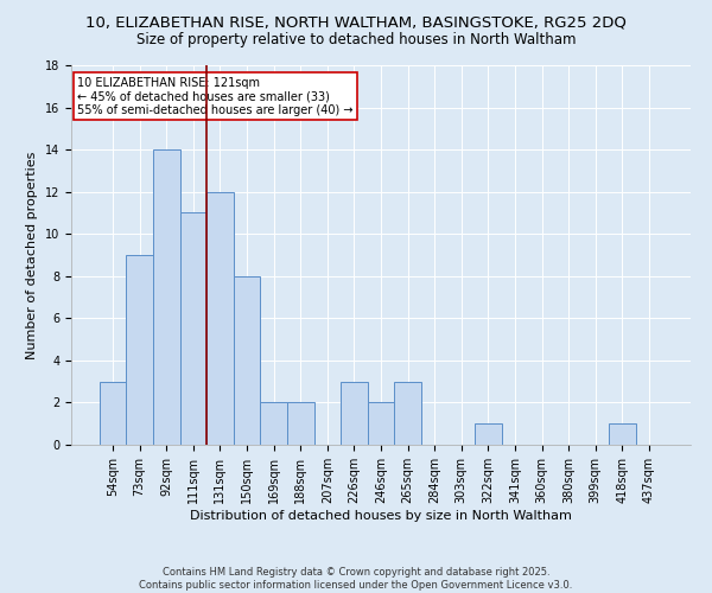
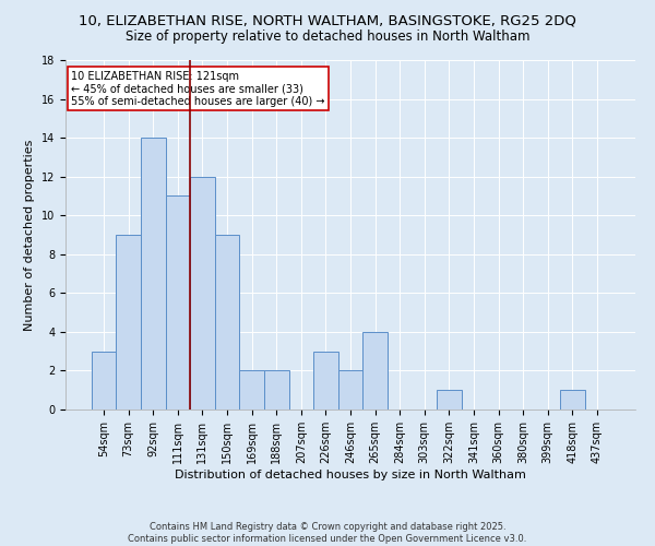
150sqm: 8 -> 9
265sqm: 3 -> 4
